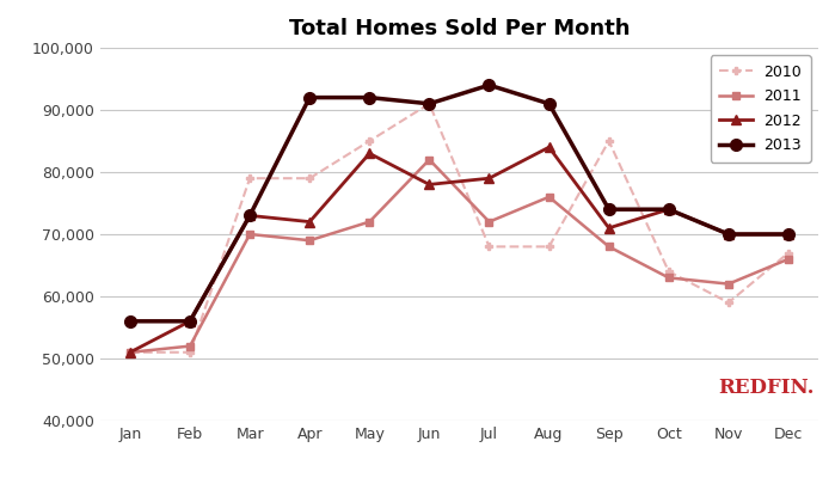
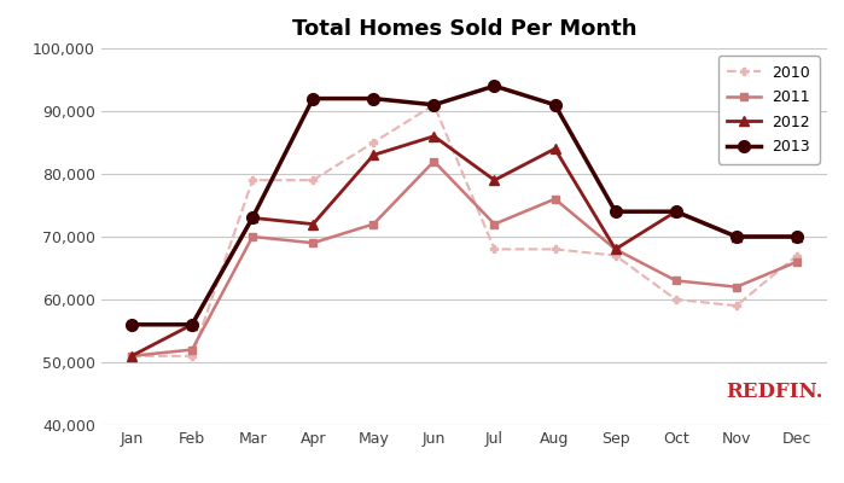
2012/Jun: 78,000 -> 86,000
2010/Sep: 85,000 -> 67,000
2012/Sep: 71,000 -> 68,000
2010/Oct: 64,000 -> 60,000
